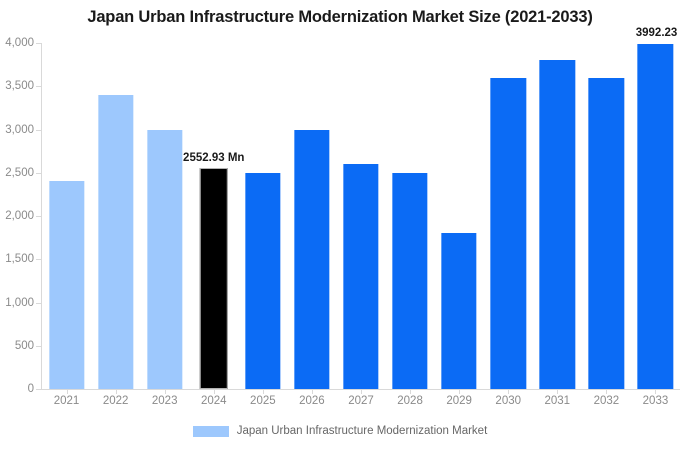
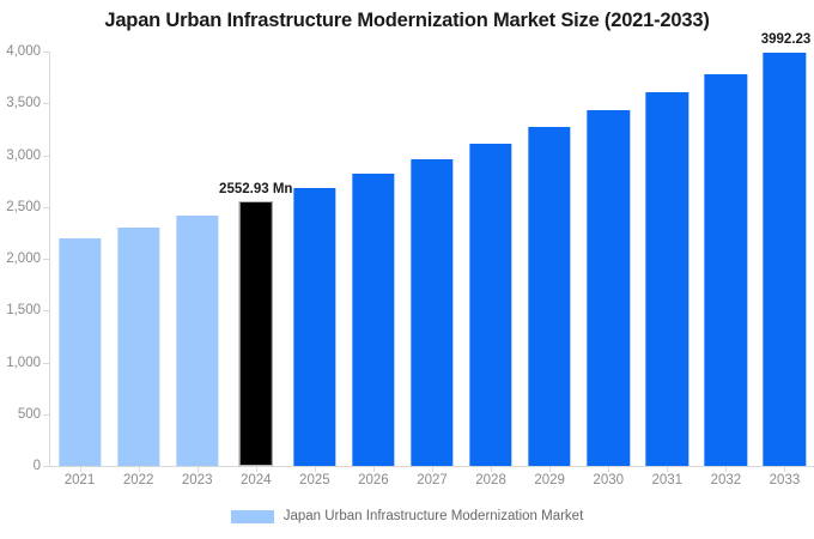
2021: 2400 -> 2200
2022: 3400 -> 2300
2023: 3000 -> 2400
2025: 2500 -> 2700
2026: 3000 -> 2800
2027: 2600 -> 3000
2028: 2500 -> 3100
2029: 1800 -> 3300
2030: 3600 -> 3400
2031: 3800 -> 3600
2032: 3600 -> 3800
